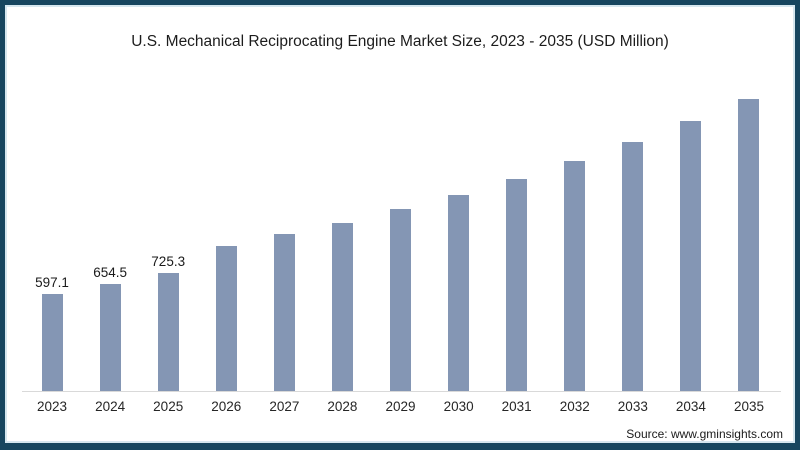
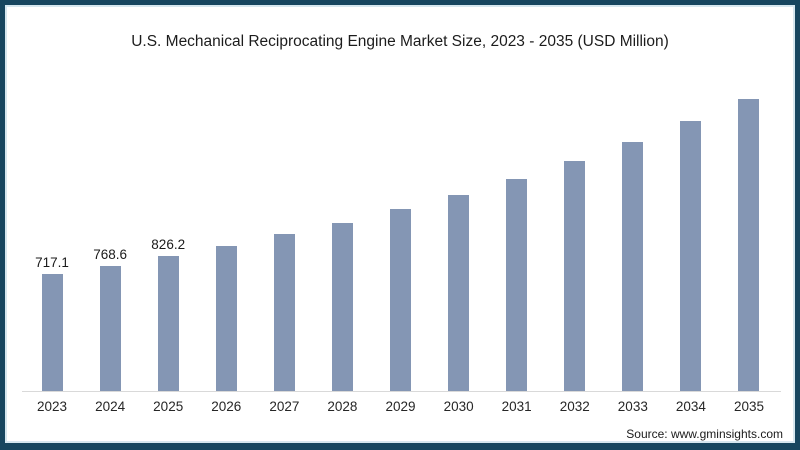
2023: 597.1 -> 717.1
2024: 654.5 -> 768.6
2025: 725.3 -> 826.2
